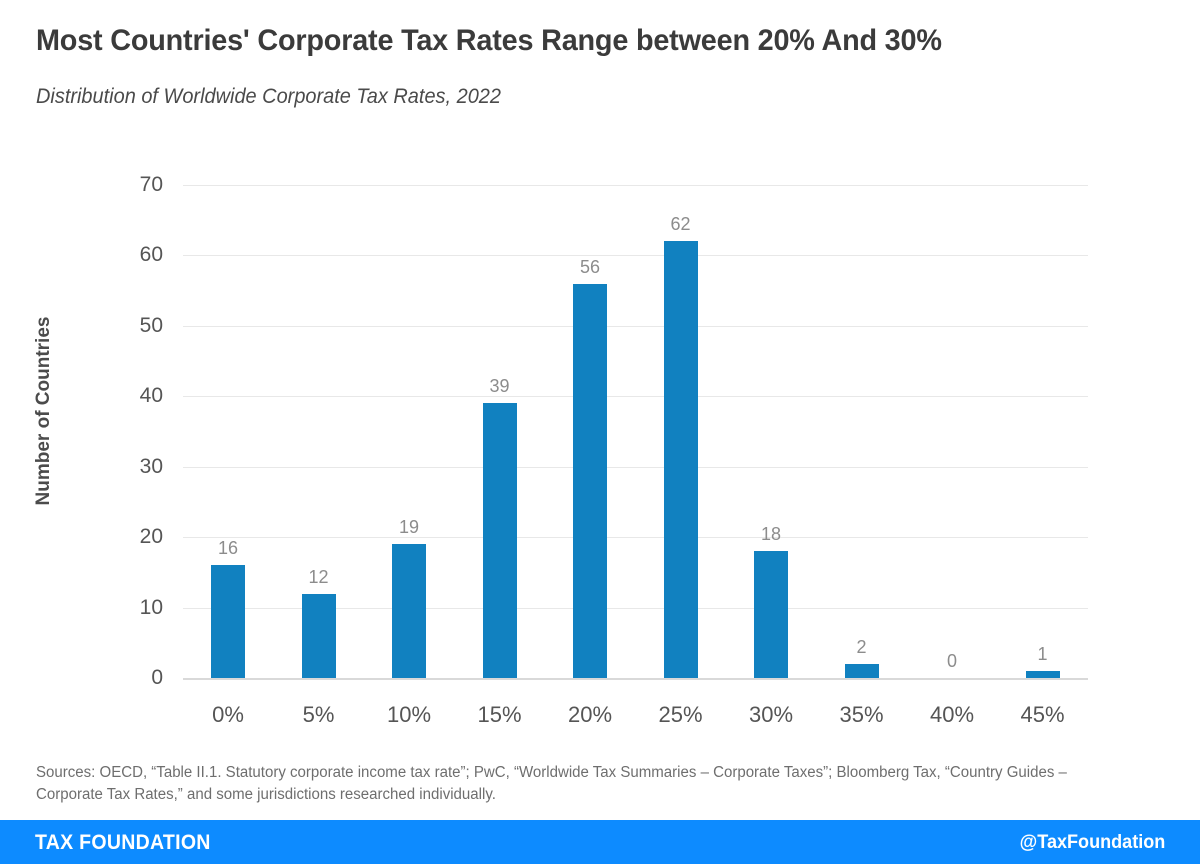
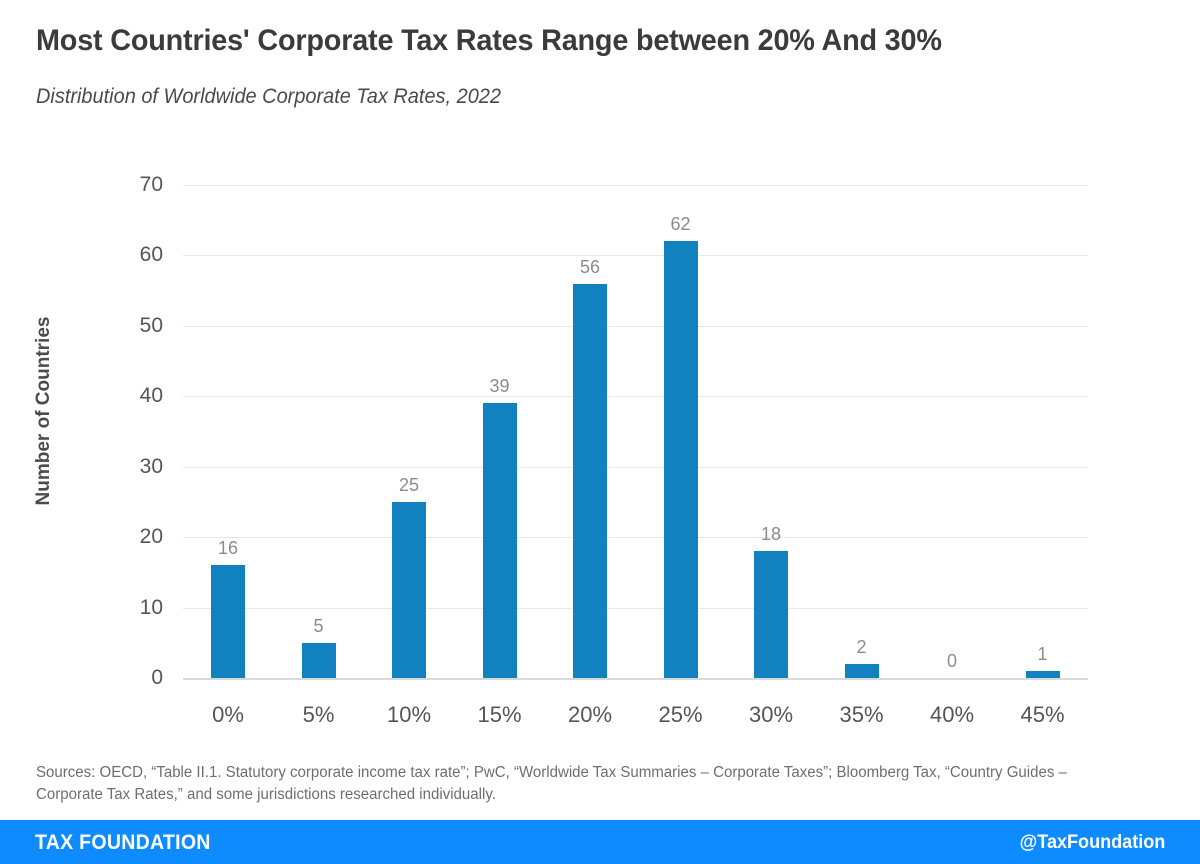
5%: 12 -> 5
10%: 19 -> 25
